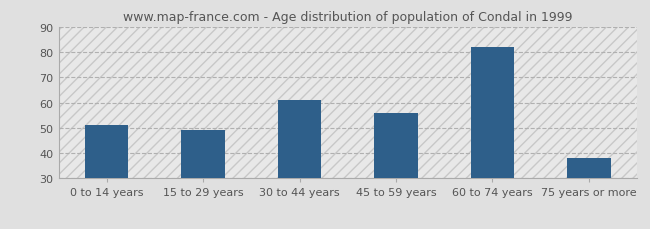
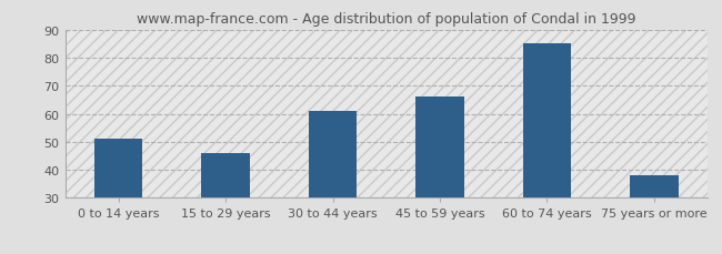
15 to 29 years: 49 -> 46
45 to 59 years: 56 -> 66
60 to 74 years: 82 -> 85
